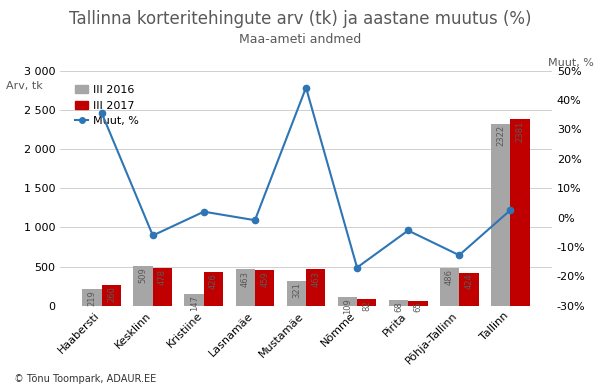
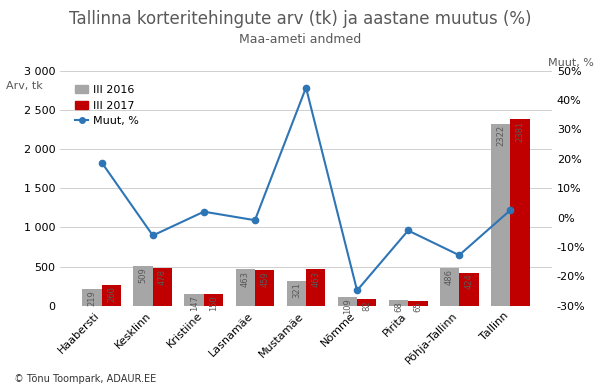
Muut, %/Haabersti: 35.5% -> 18.7%
III 2017/Kristiine: 426 -> 150
Muut, %/Nõmme: -17.0% -> -24.8%
